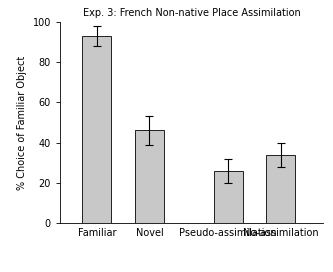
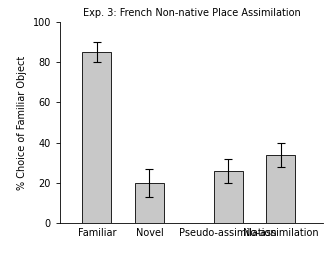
Familiar: 93 -> 85
Novel: 46 -> 20
